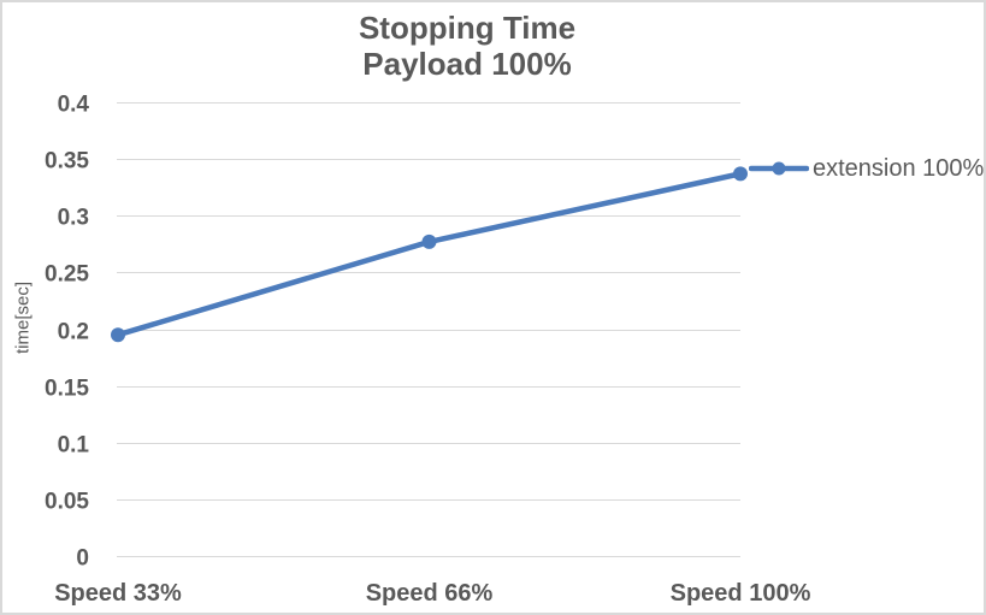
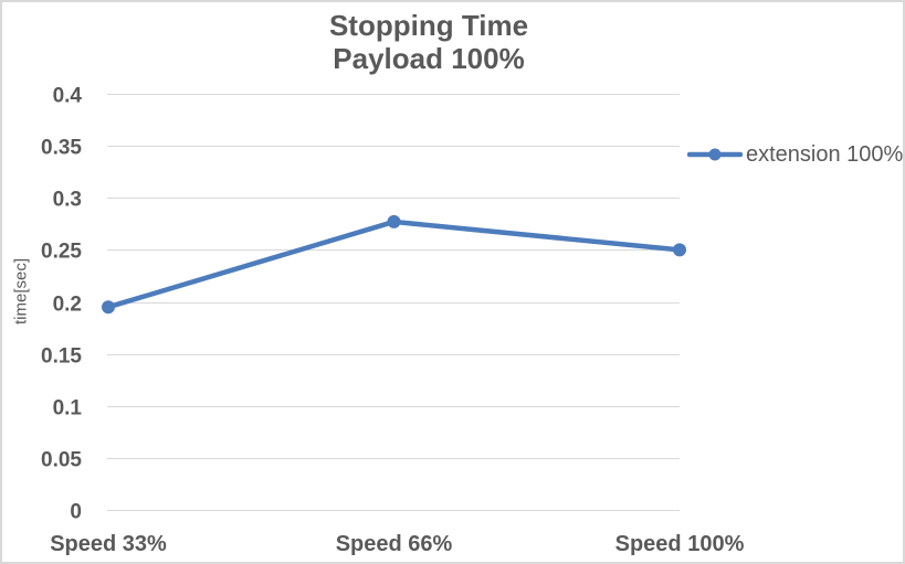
Speed 100%: 0.34 -> 0.25
